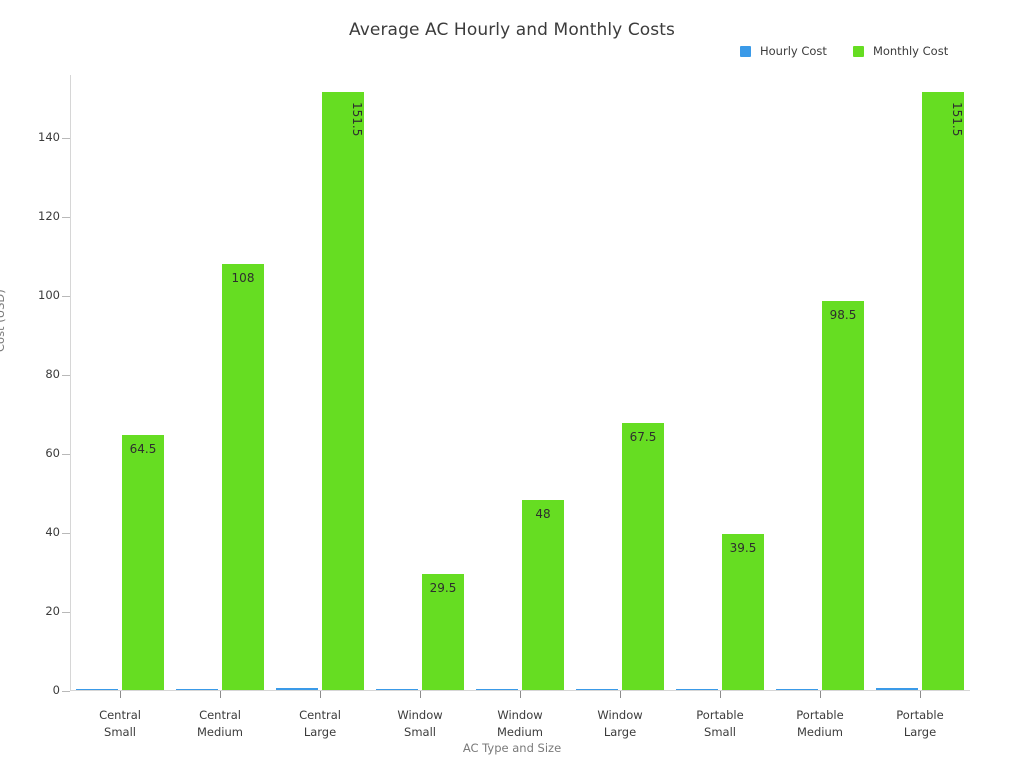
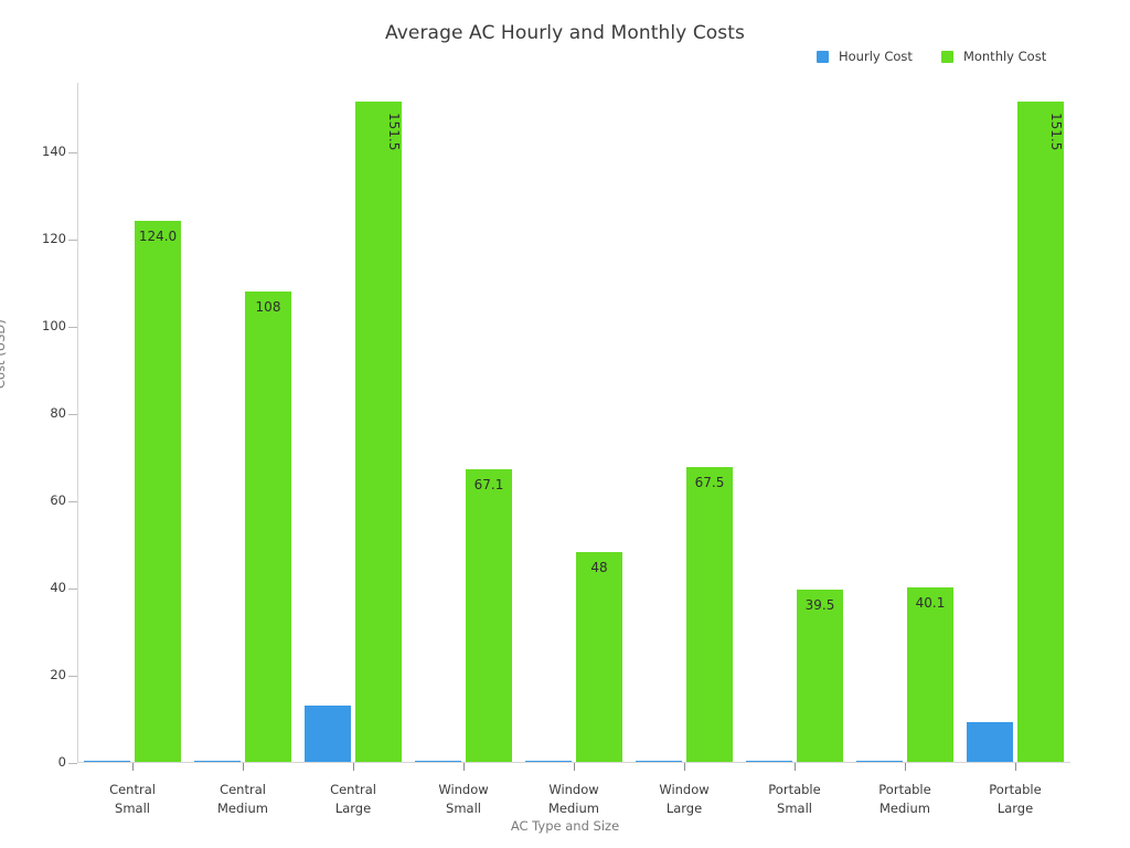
Monthly Cost/Central Small: 64.5 -> 124.0
Hourly Cost/Central Large: 1 -> 13
Monthly Cost/Window Small: 29.5 -> 67.1
Monthly Cost/Portable Medium: 98.5 -> 40.1
Hourly Cost/Portable Large: 1 -> 9
